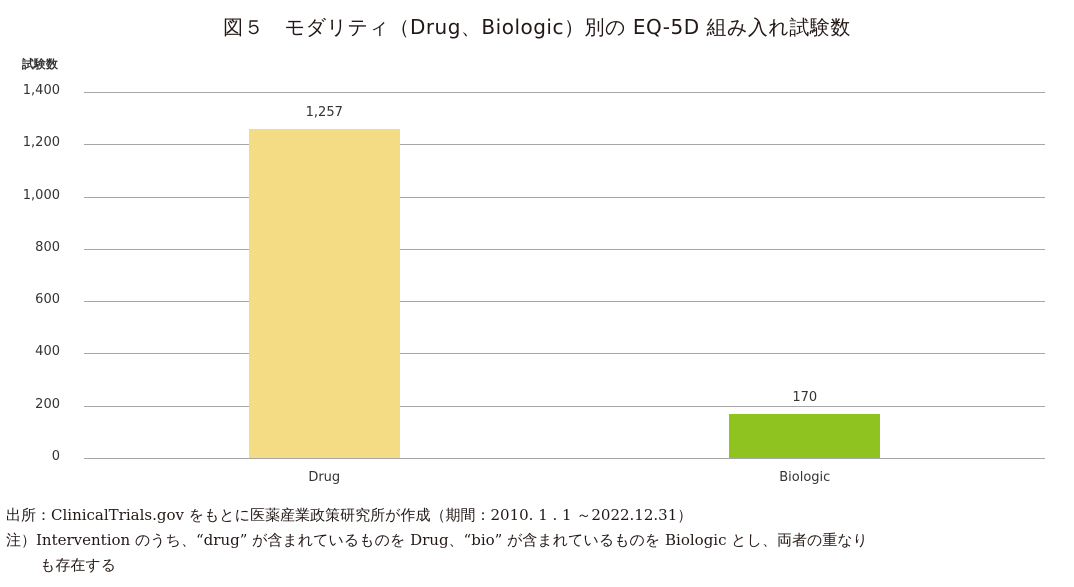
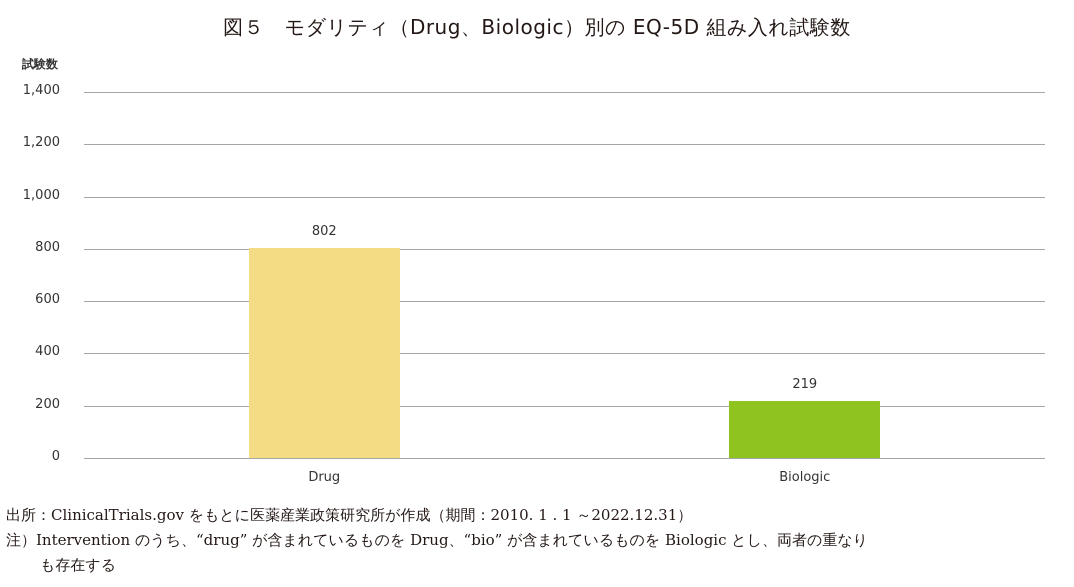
Drug: 1,257 -> 802
Biologic: 170 -> 219
